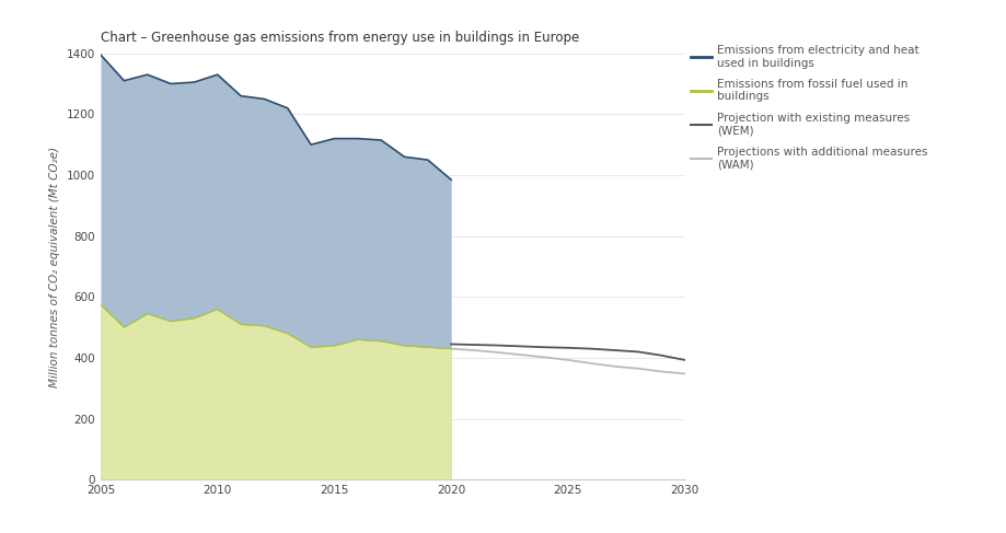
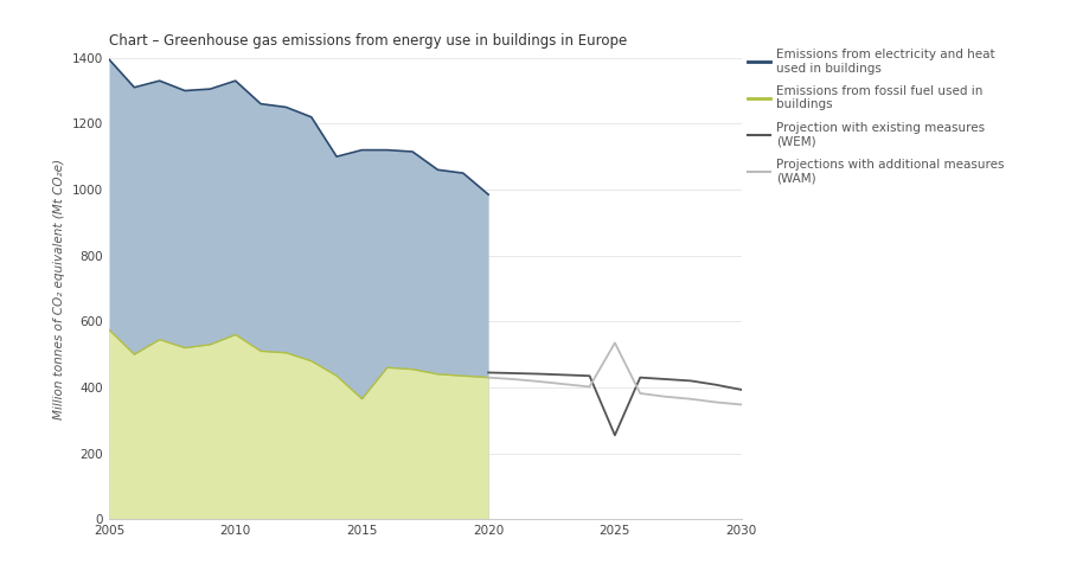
Emissions from fossil fuel used in buildings/2015: 440 -> 365
Projection with existing measures (WEM)/2025: 433 -> 255
Projections with additional measures (WAM)/2025: 393 -> 535
